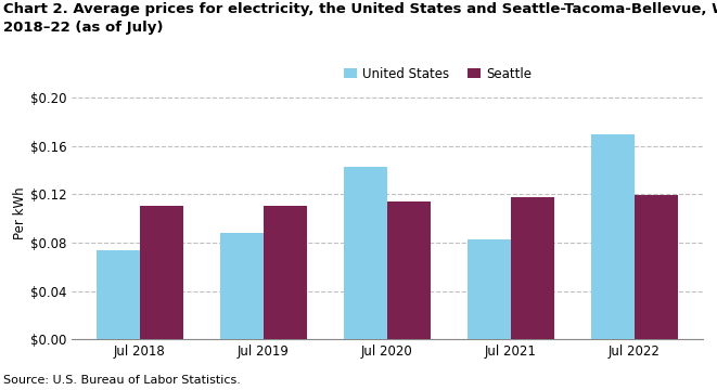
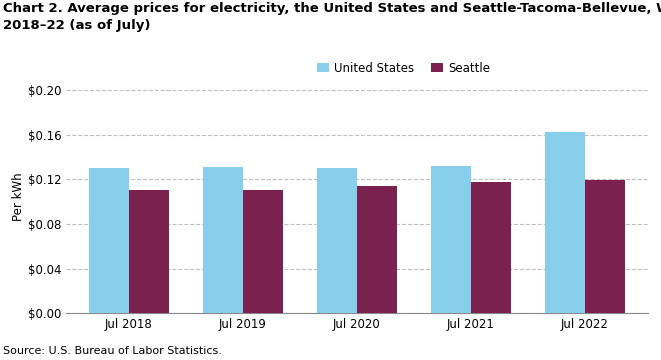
United States/Jul 2018: $0.074 -> $0.131
United States/Jul 2019: $0.088 -> $0.131
United States/Jul 2020: $0.143 -> $0.130
United States/Jul 2021: $0.083 -> $0.132
United States/Jul 2022: $0.170 -> $0.163
